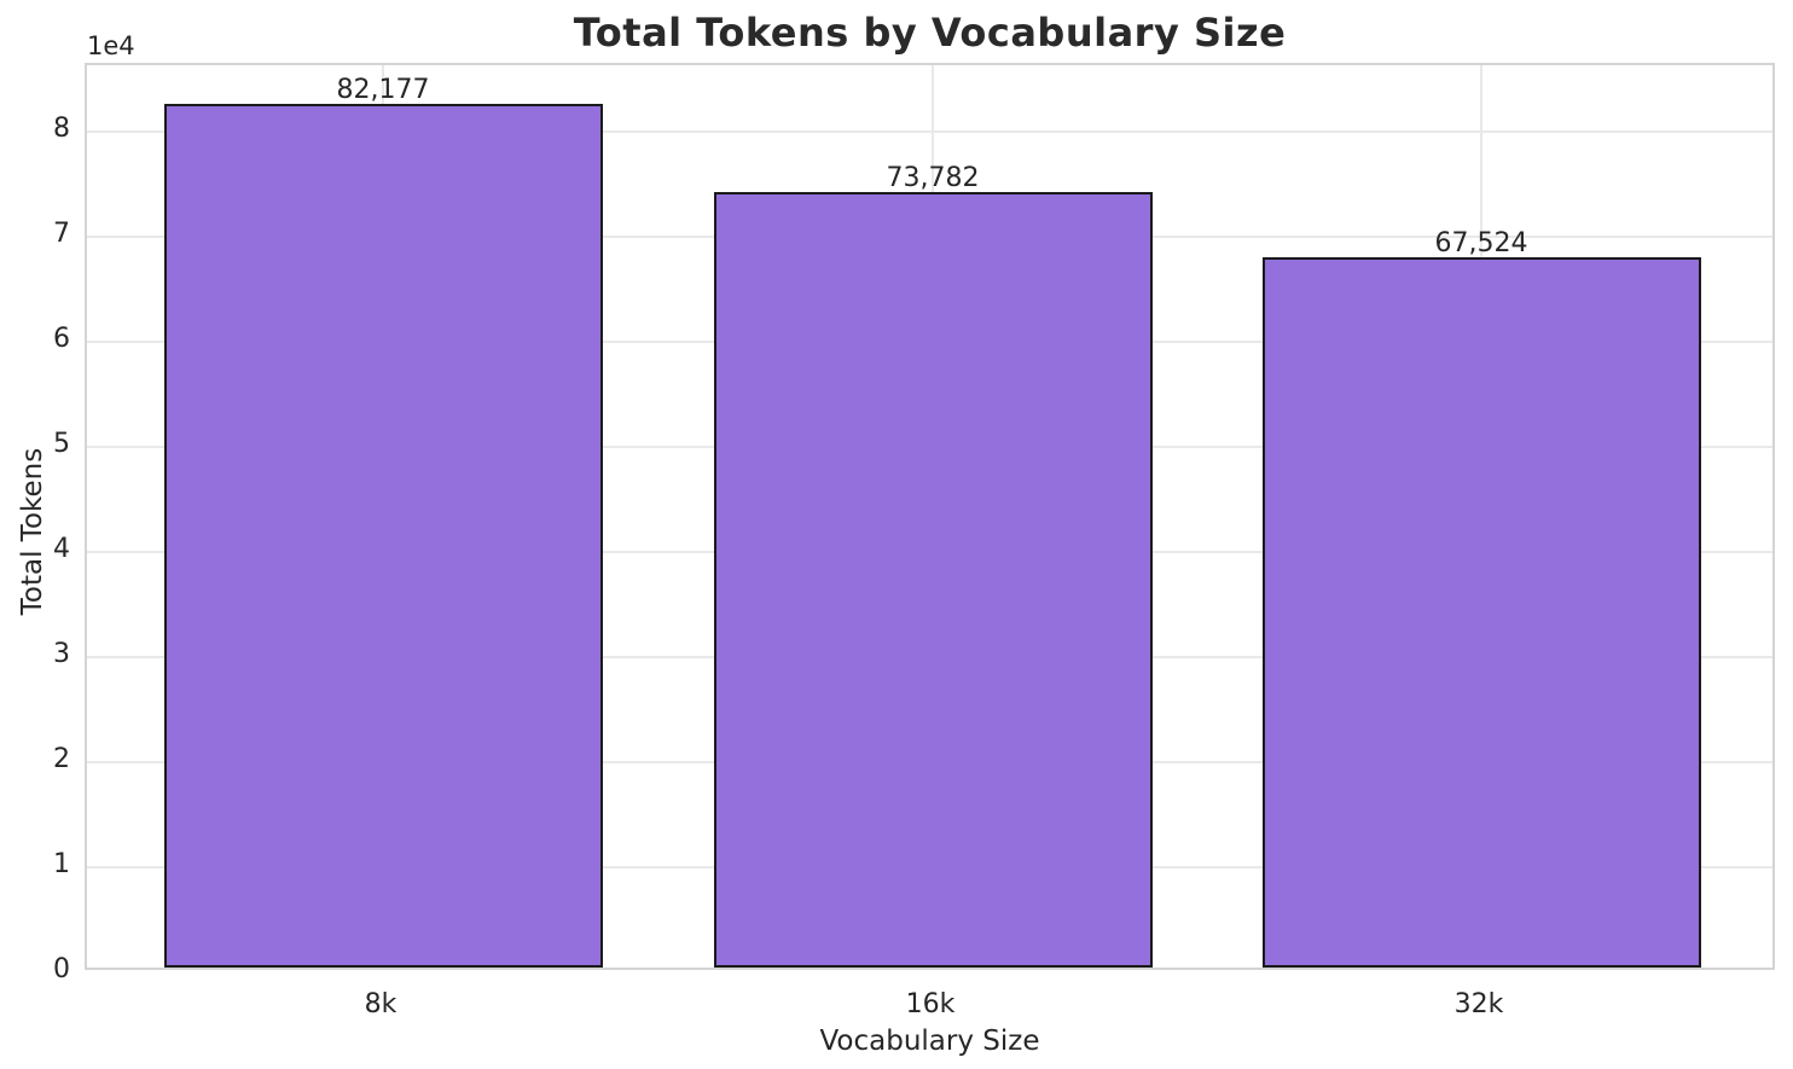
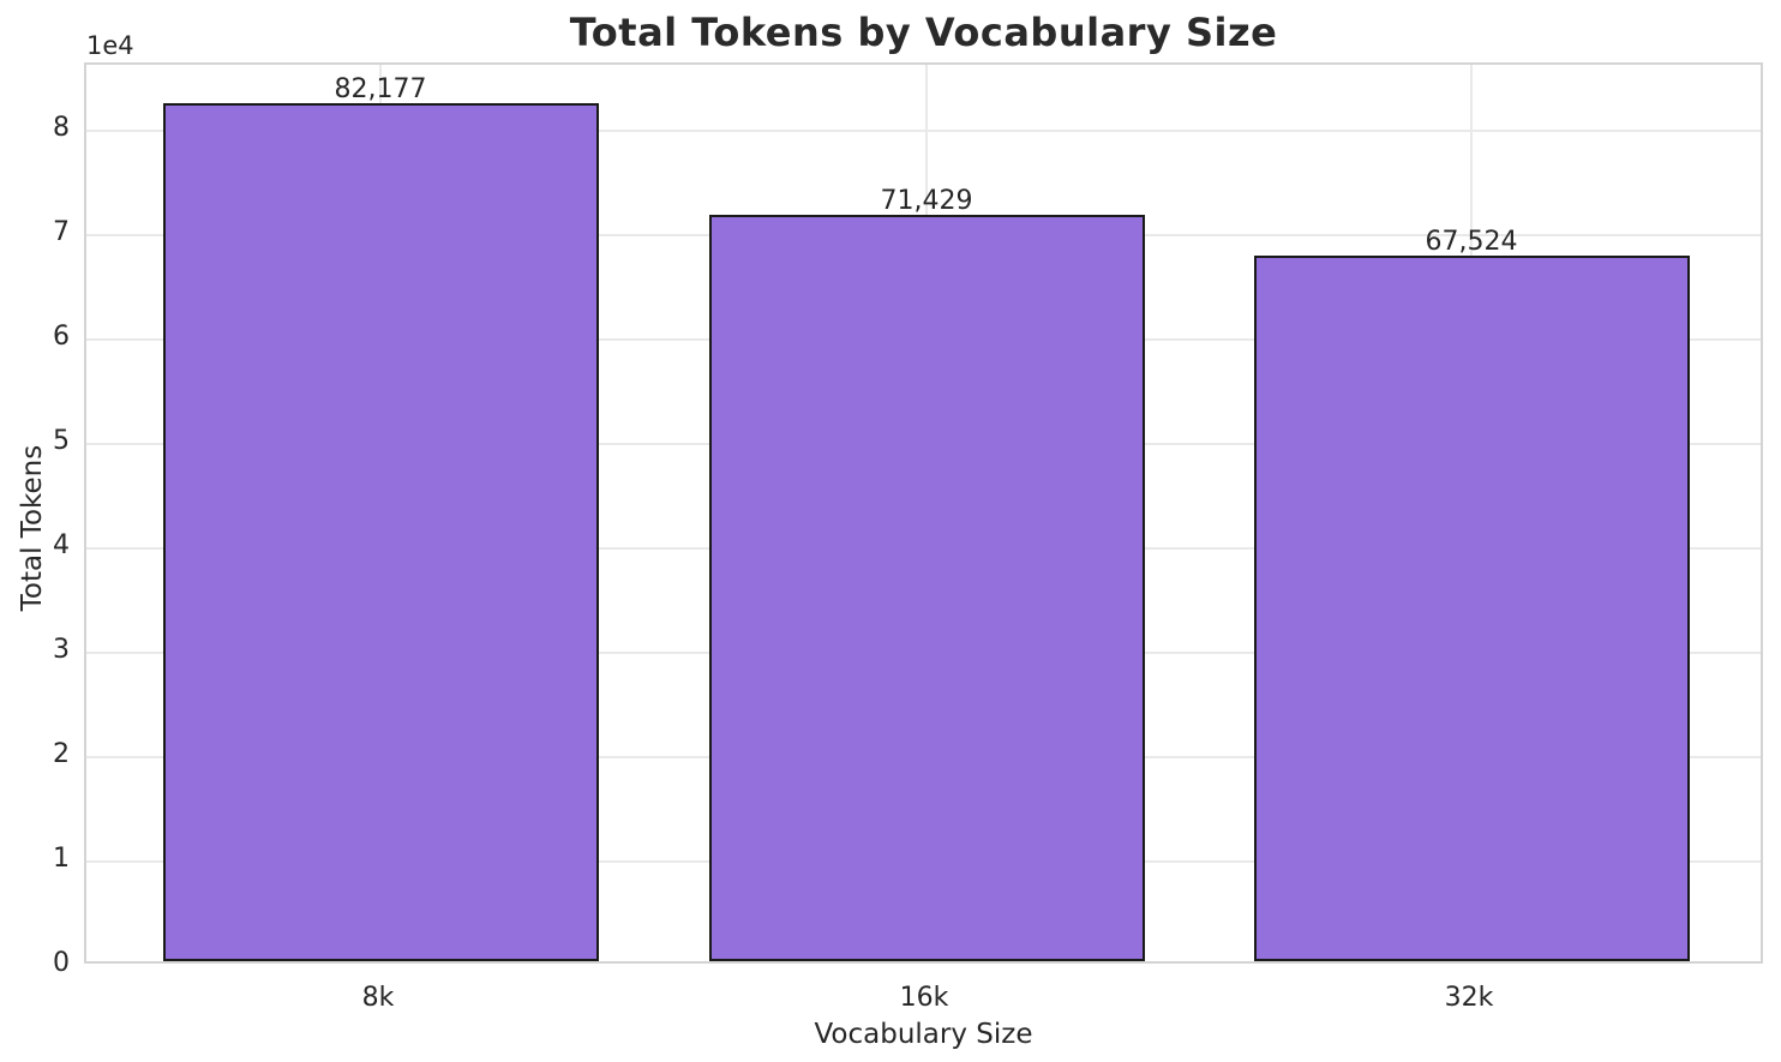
16k: 73,782 -> 71,429
